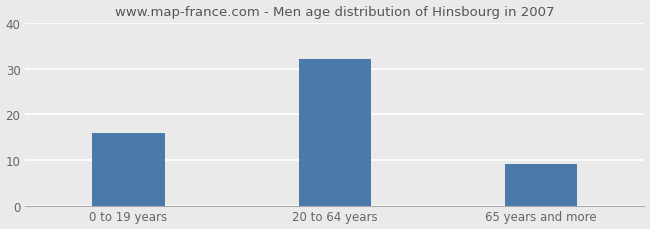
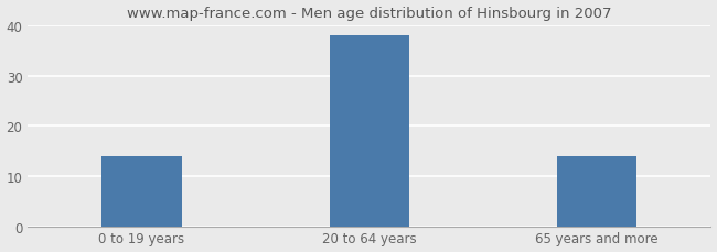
0 to 19 years: 16 -> 14
20 to 64 years: 32 -> 38
65 years and more: 9 -> 14
